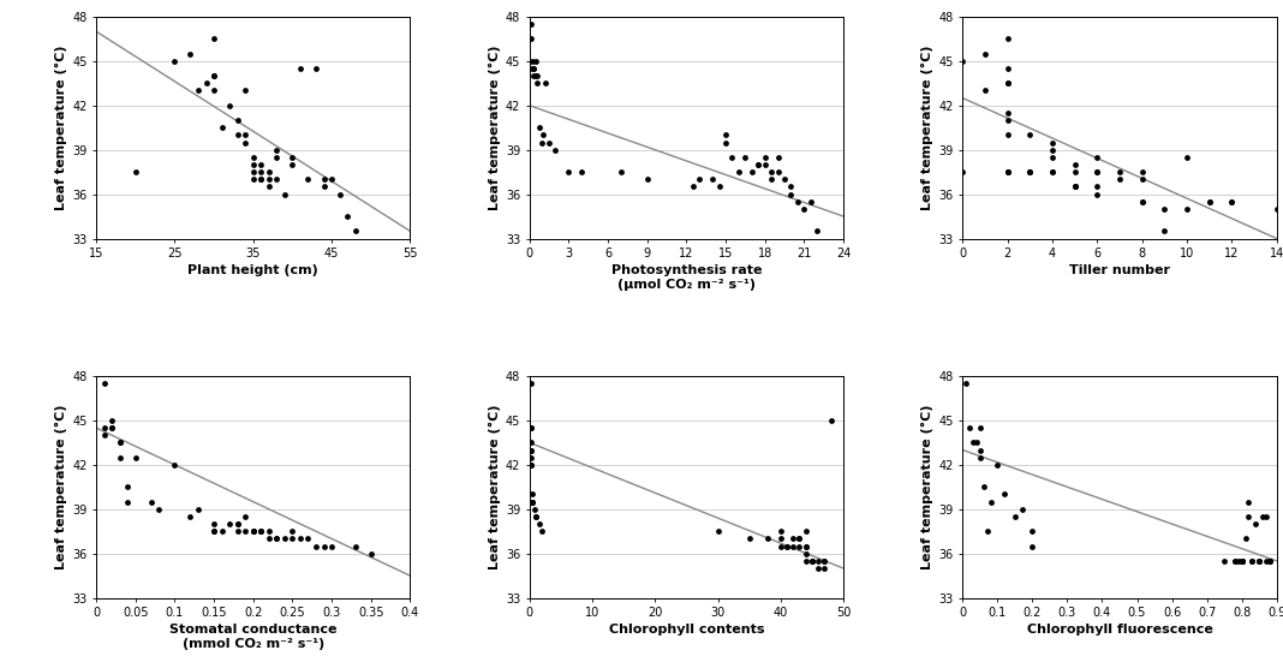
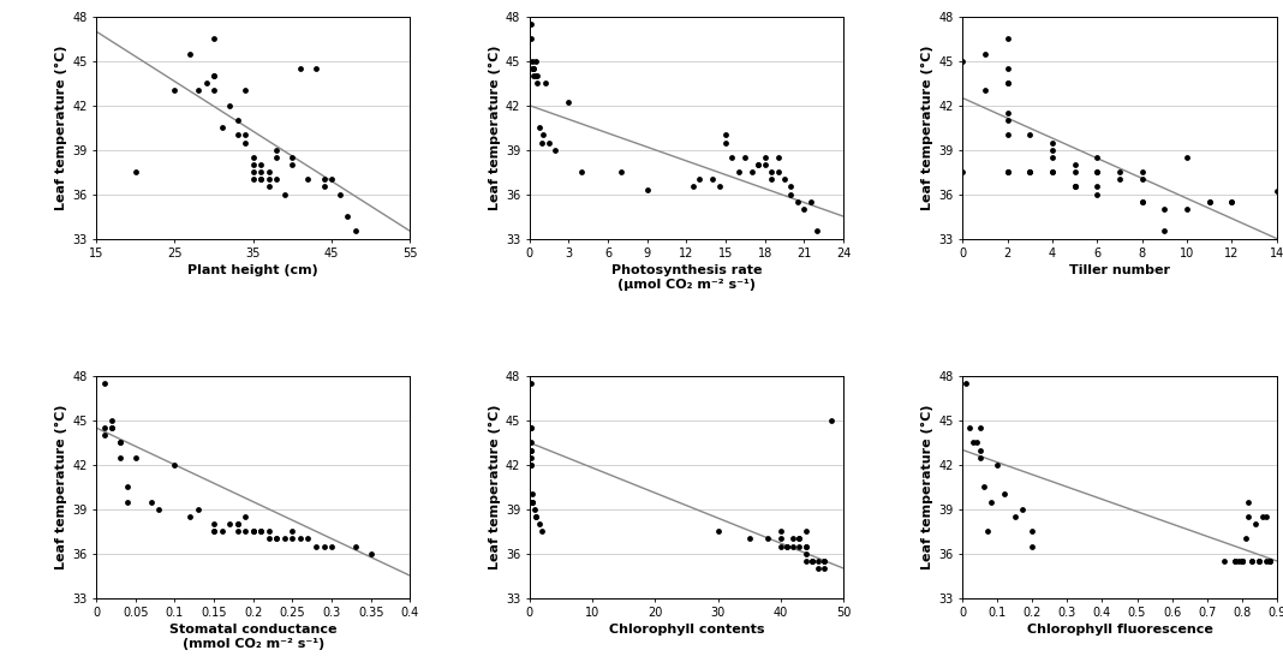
25: 45.0 -> 43.0
3: 37.5 -> 42.2
9: 37.0 -> 36.3
14: 35.0 -> 36.2
